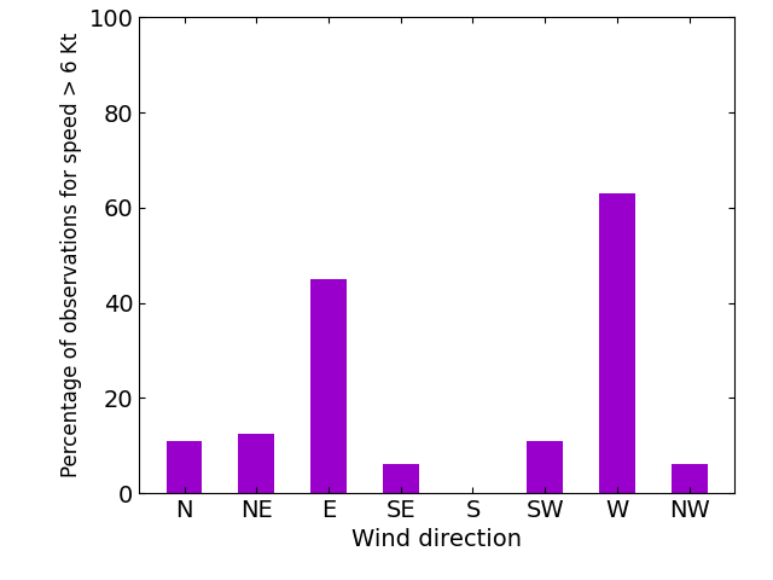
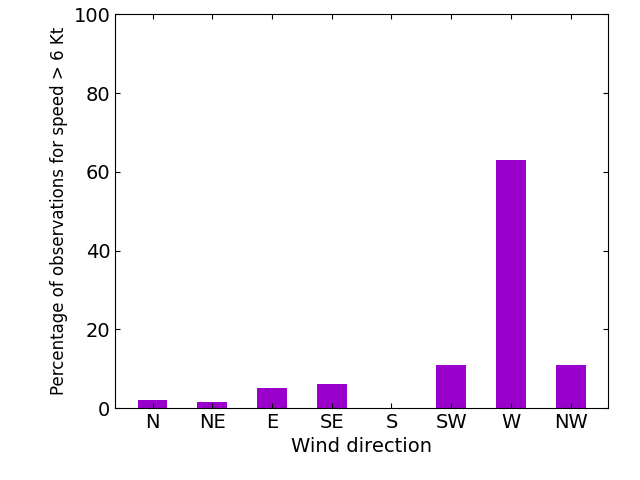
N: 11.0 -> 2.0
NE: 12.5 -> 1.5
E: 45.0 -> 5.0
NW: 6.0 -> 11.0
